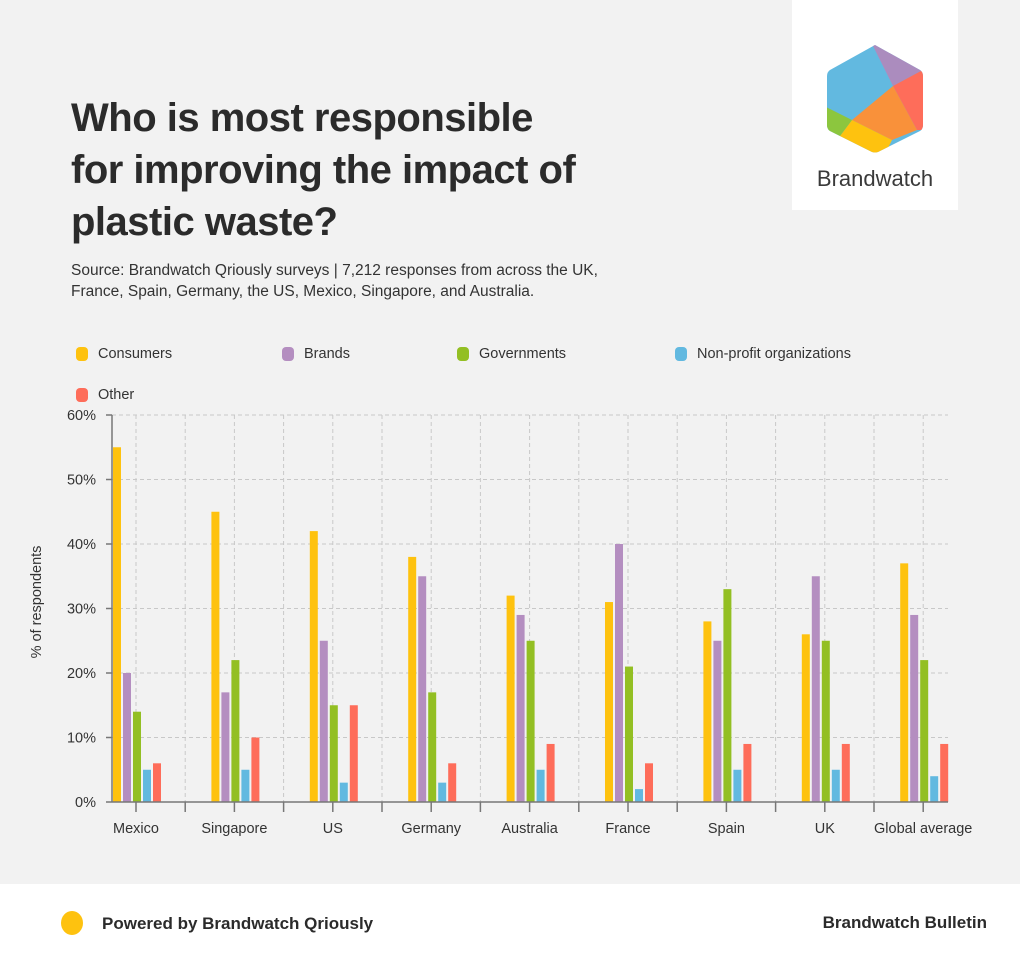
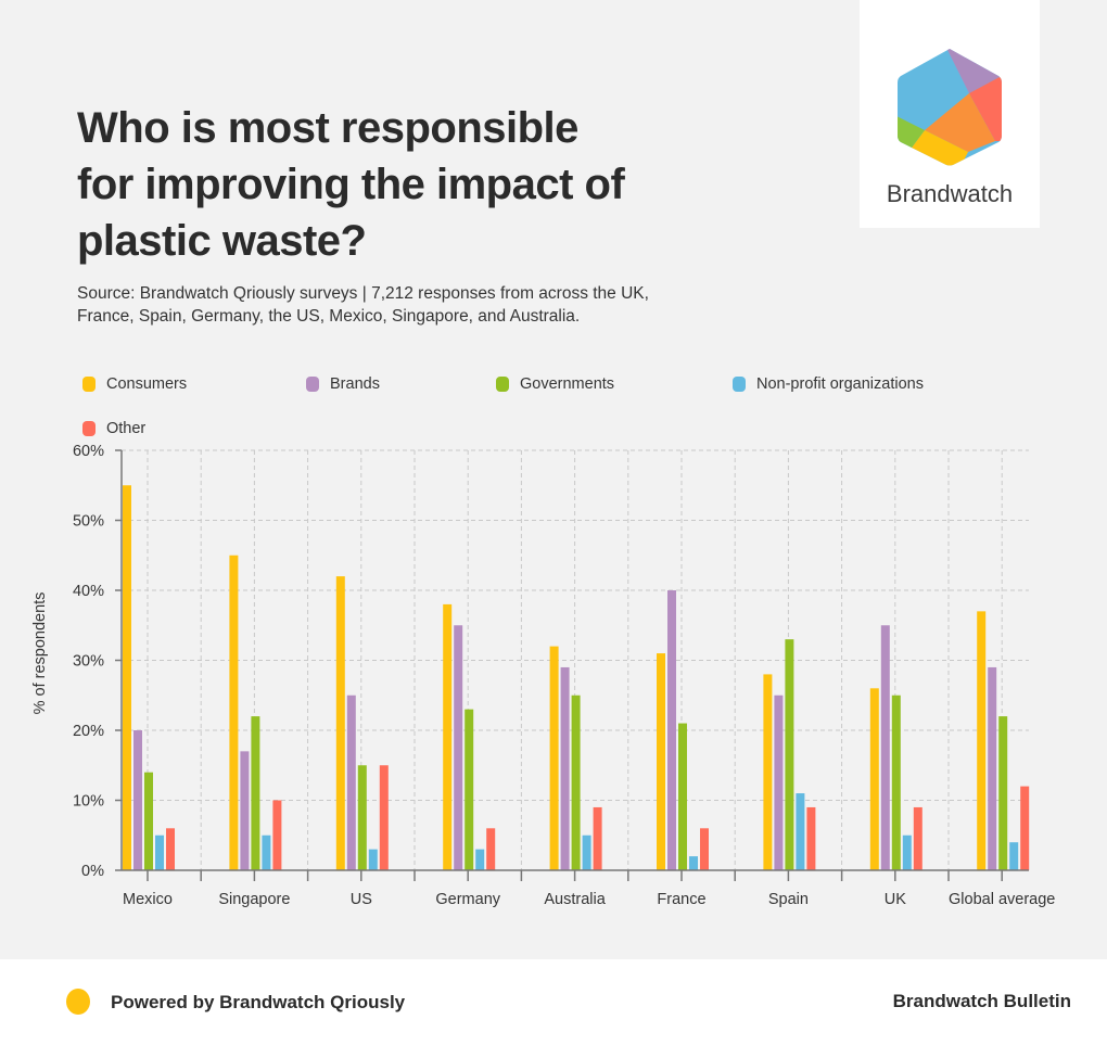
Governments/Germany: 17% -> 23%
Non-profit organizations/Spain: 5% -> 11%
Other/Global average: 9% -> 12%
